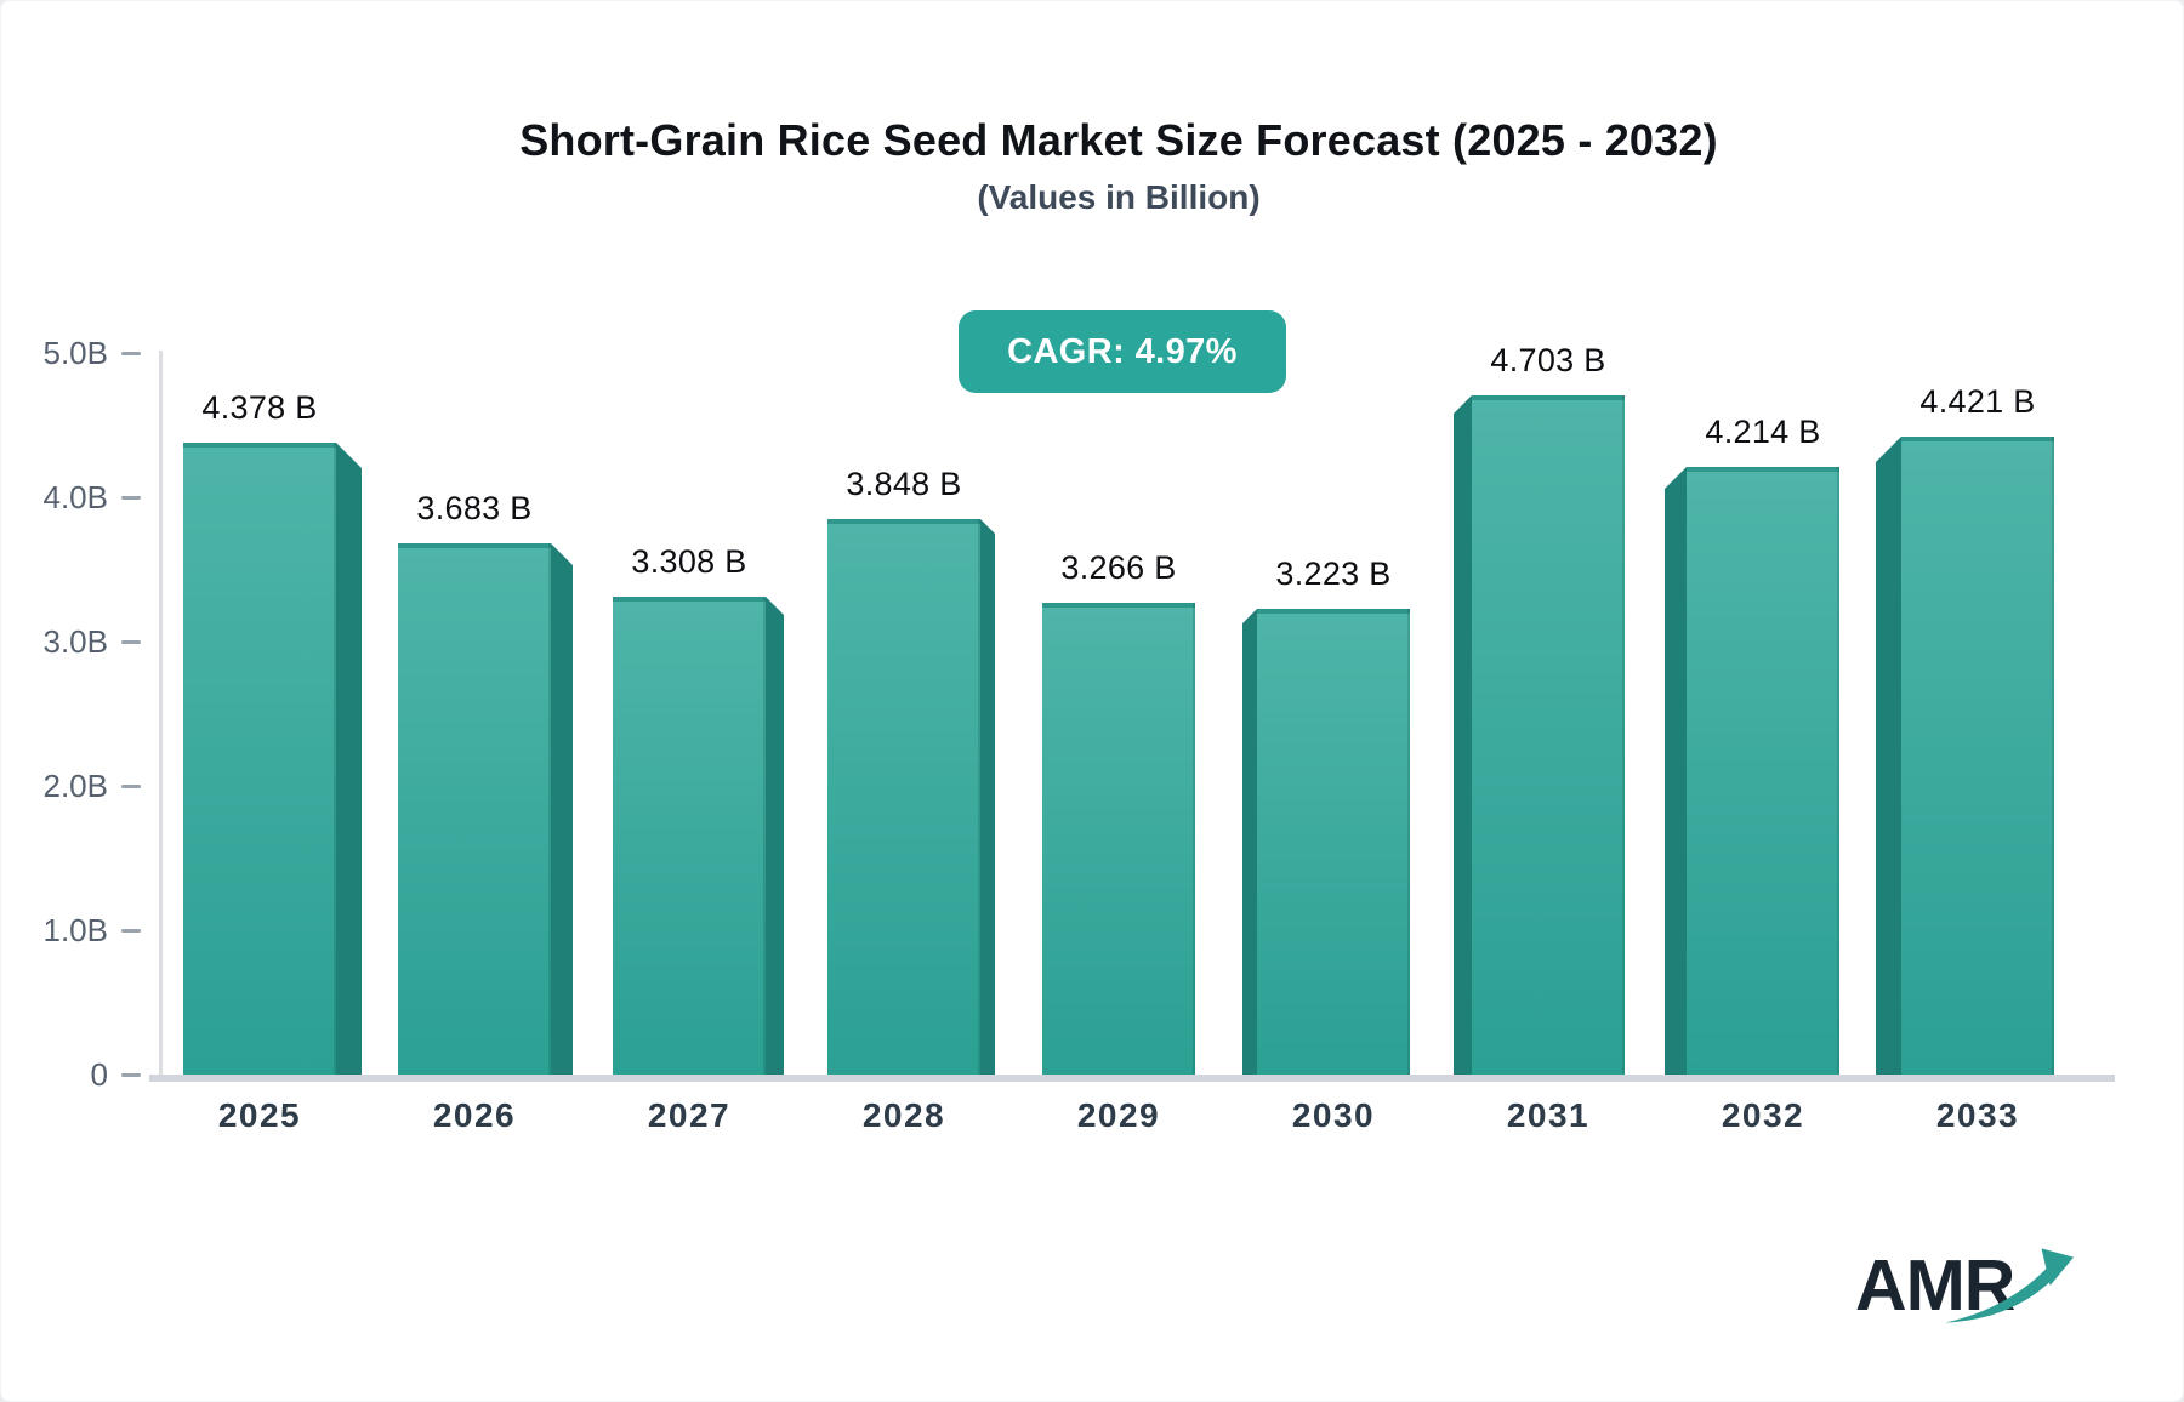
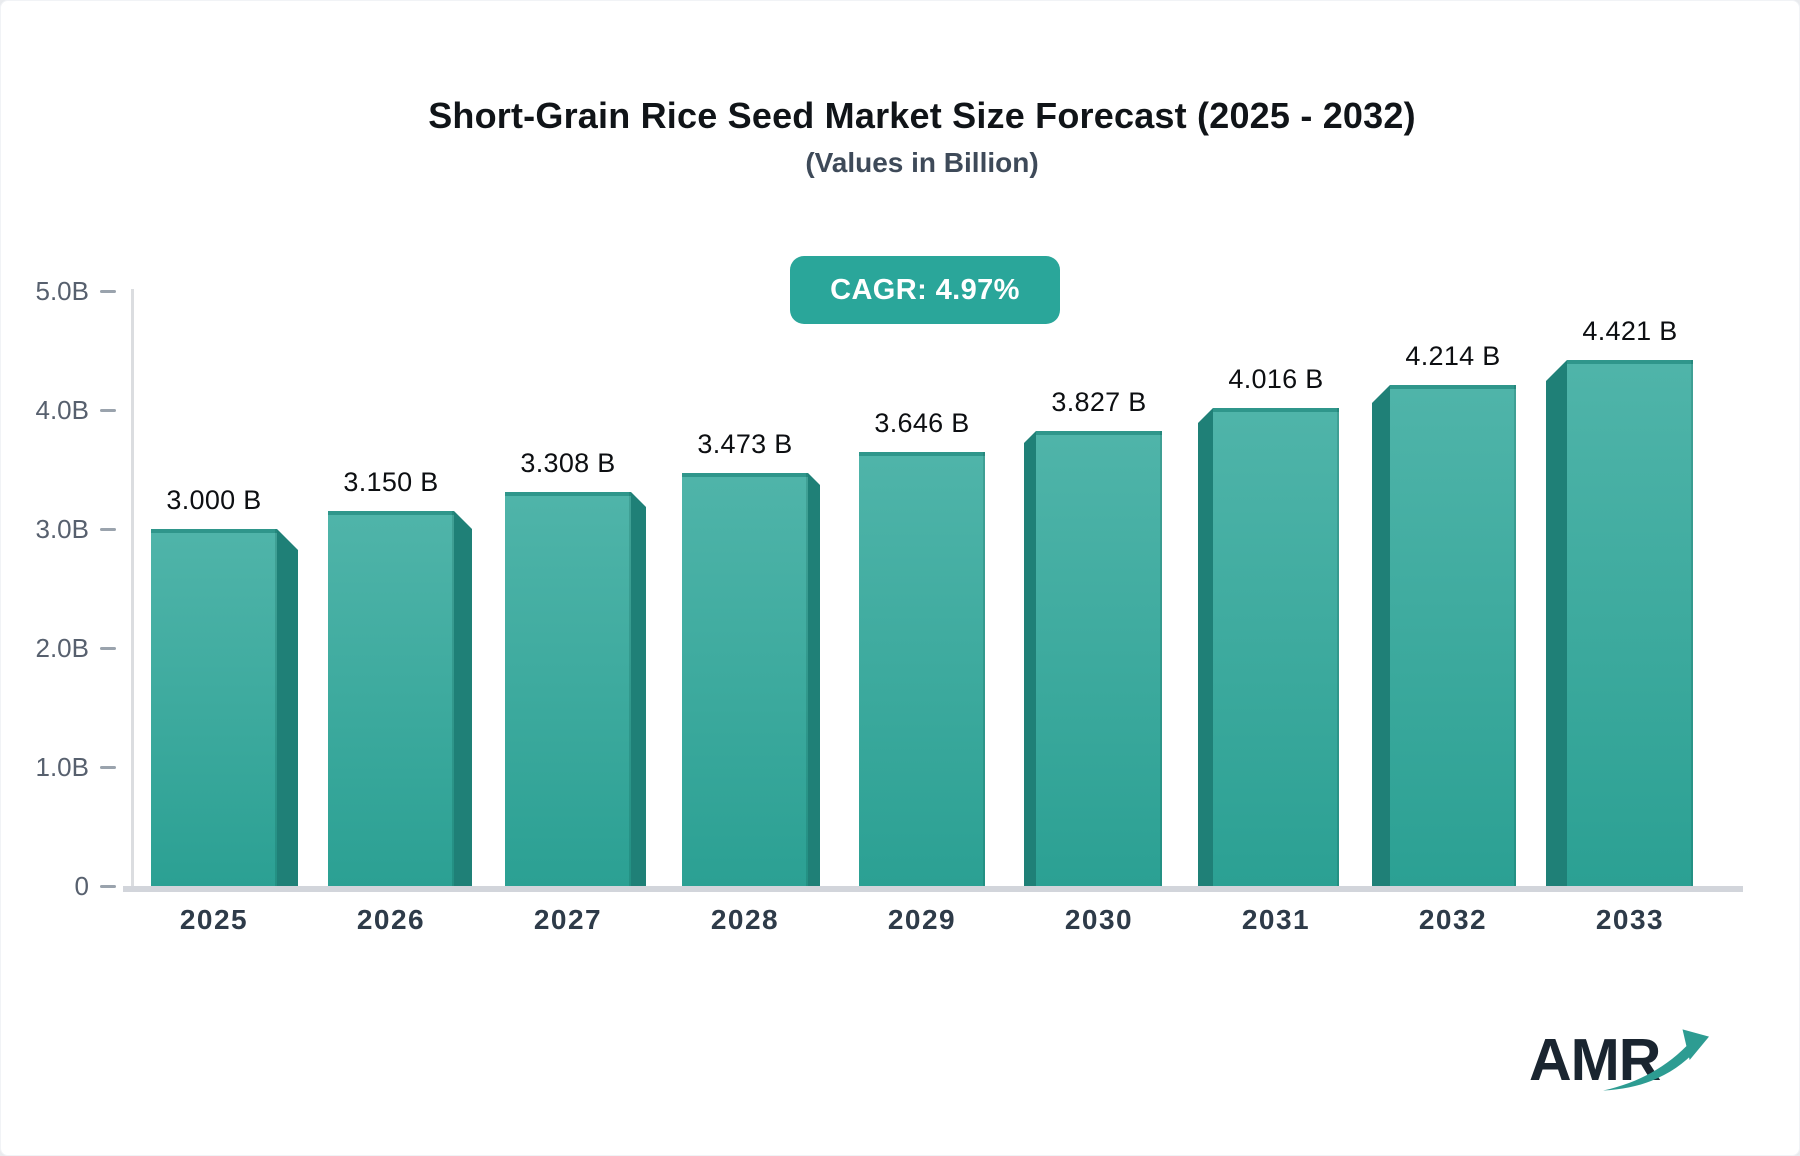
2025: 4.378 -> 3.000
2026: 3.683 -> 3.150
2028: 3.848 -> 3.473
2029: 3.266 -> 3.646
2030: 3.223 -> 3.827
2031: 4.703 -> 4.016
